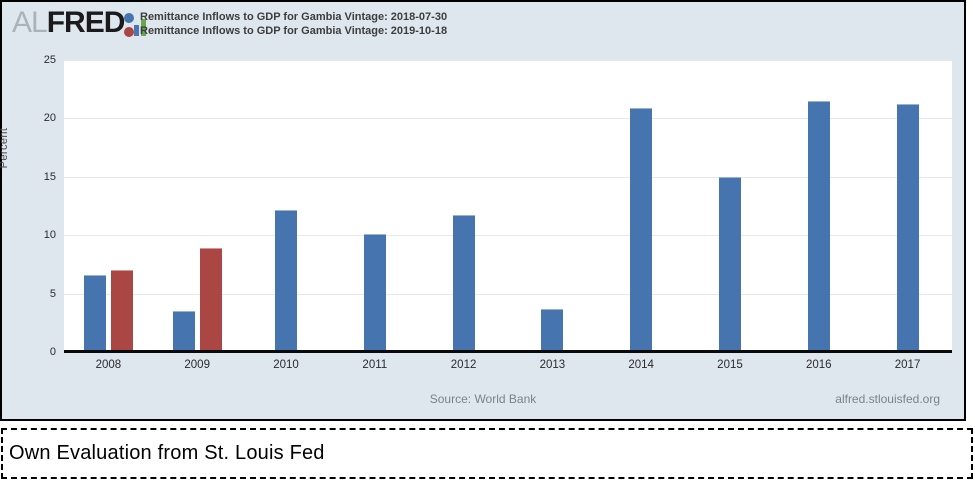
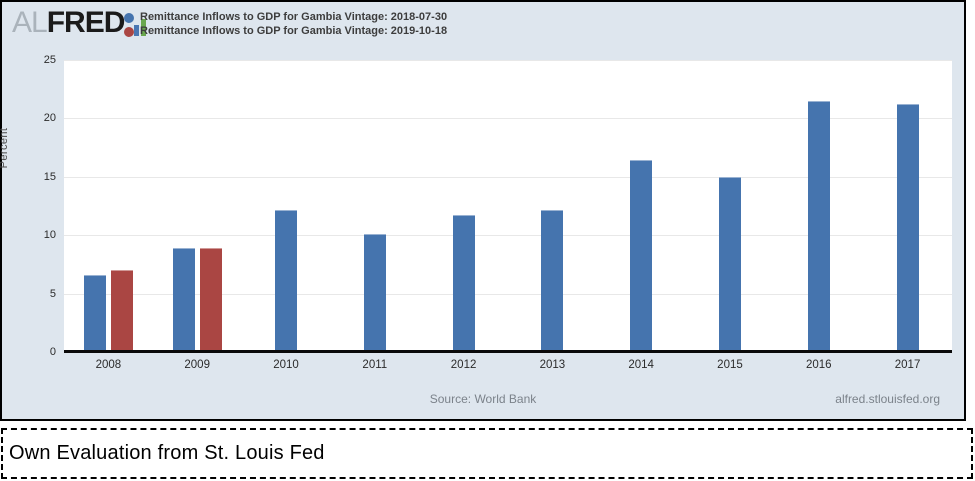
Remittance Inflows to GDP for Gambia Vintage: 2018-07-30/2009: 3.5 -> 8.9
Remittance Inflows to GDP for Gambia Vintage: 2018-07-30/2013: 3.7 -> 12.2
Remittance Inflows to GDP for Gambia Vintage: 2018-07-30/2014: 20.9 -> 16.4
